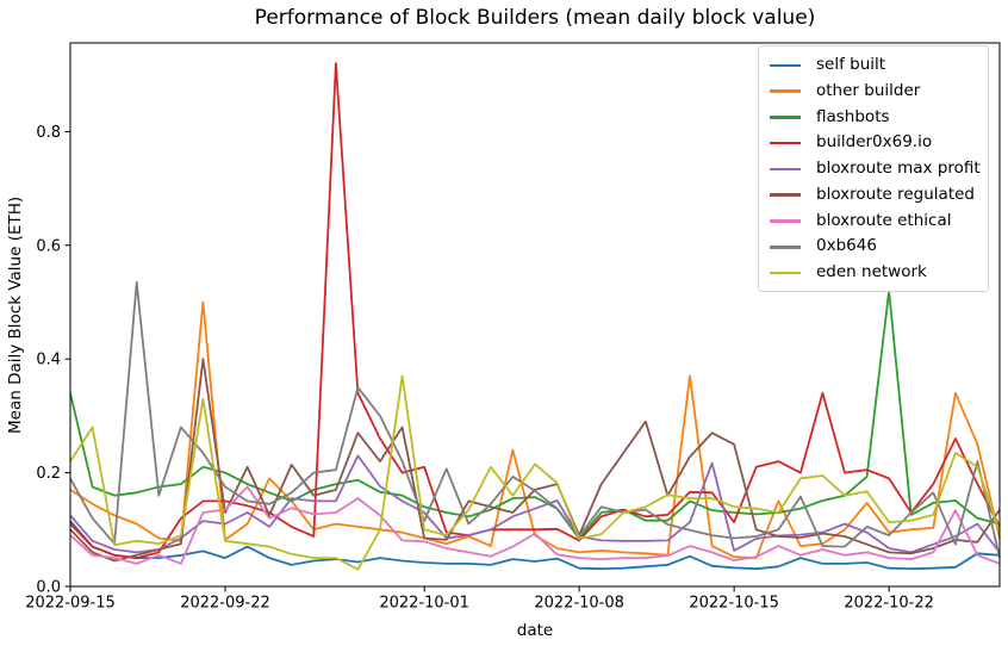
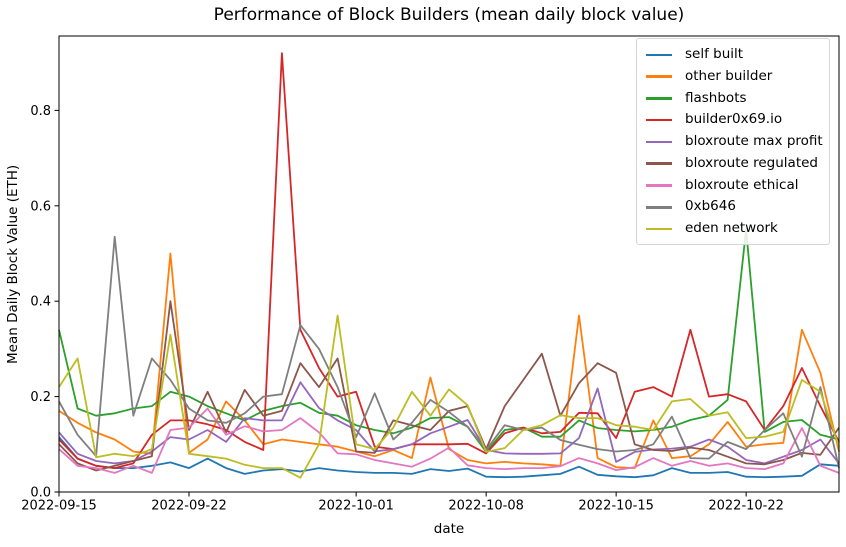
flashbots/2022-10-22: 0.52 -> 0.55
